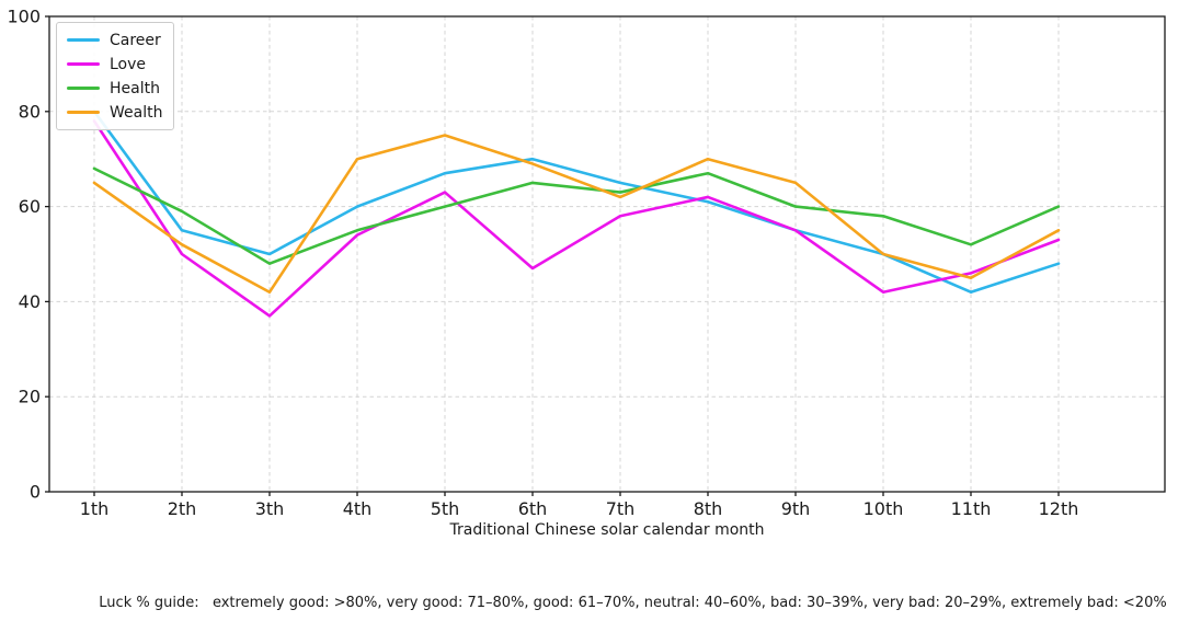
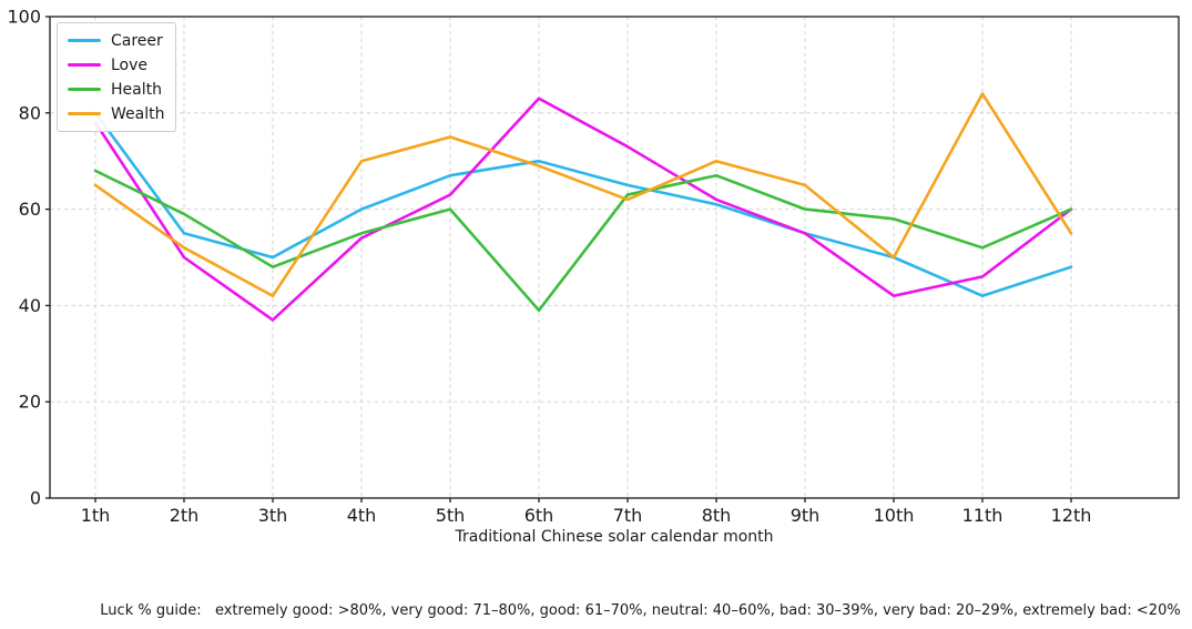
Love/6th: 47 -> 83
Health/6th: 65 -> 39
Love/7th: 58 -> 73
Wealth/11th: 45 -> 84
Love/12th: 53 -> 60
